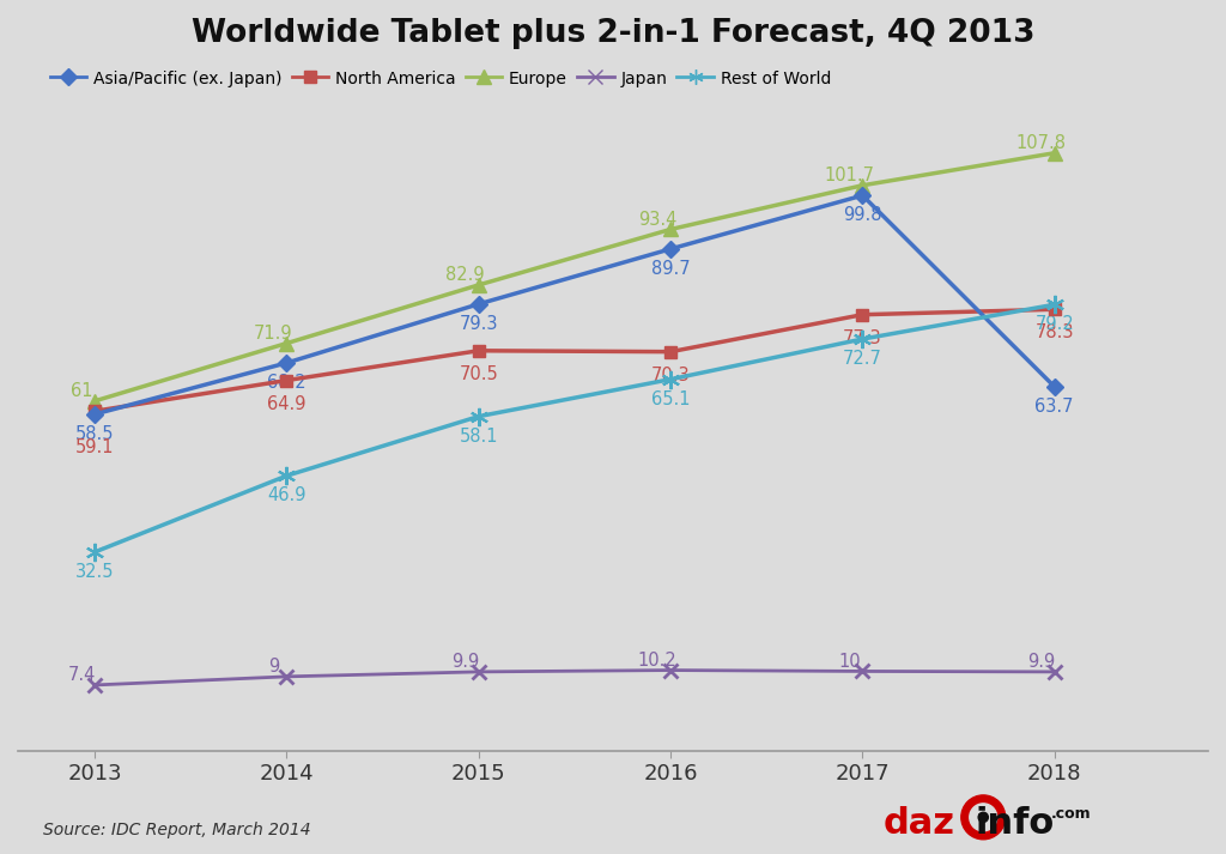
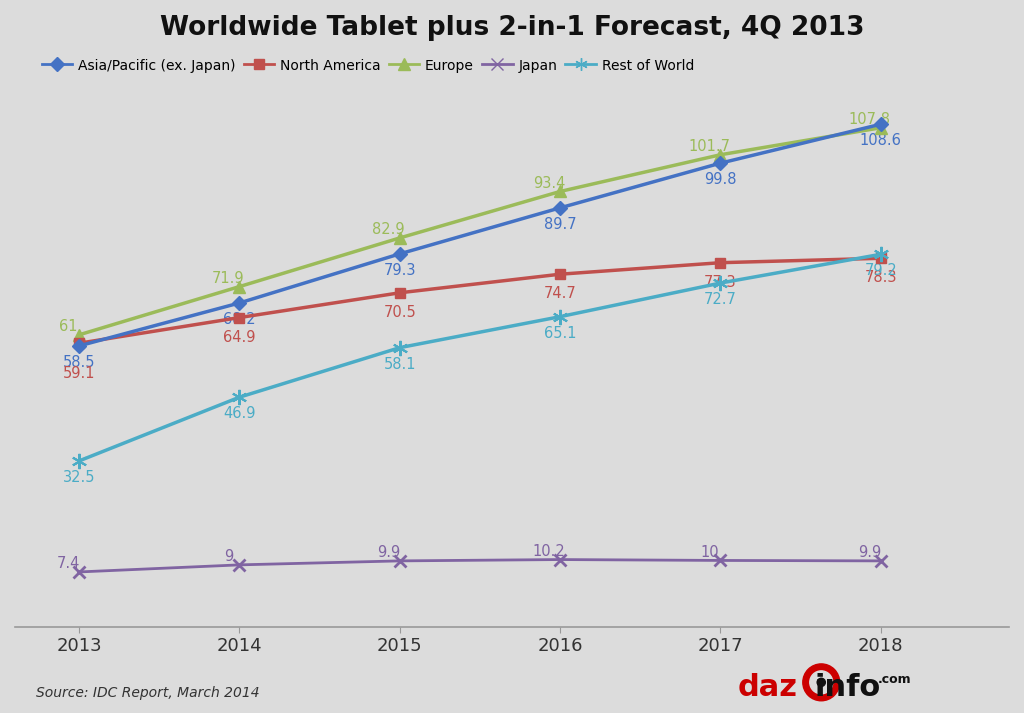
North America/2016: 70.3 -> 74.7
Asia/Pacific (ex. Japan)/2018: 63.7 -> 108.6
